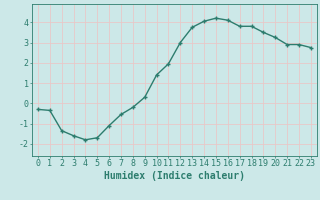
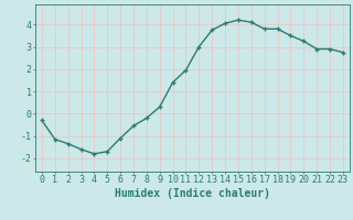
1: -0.35 -> -1.15
